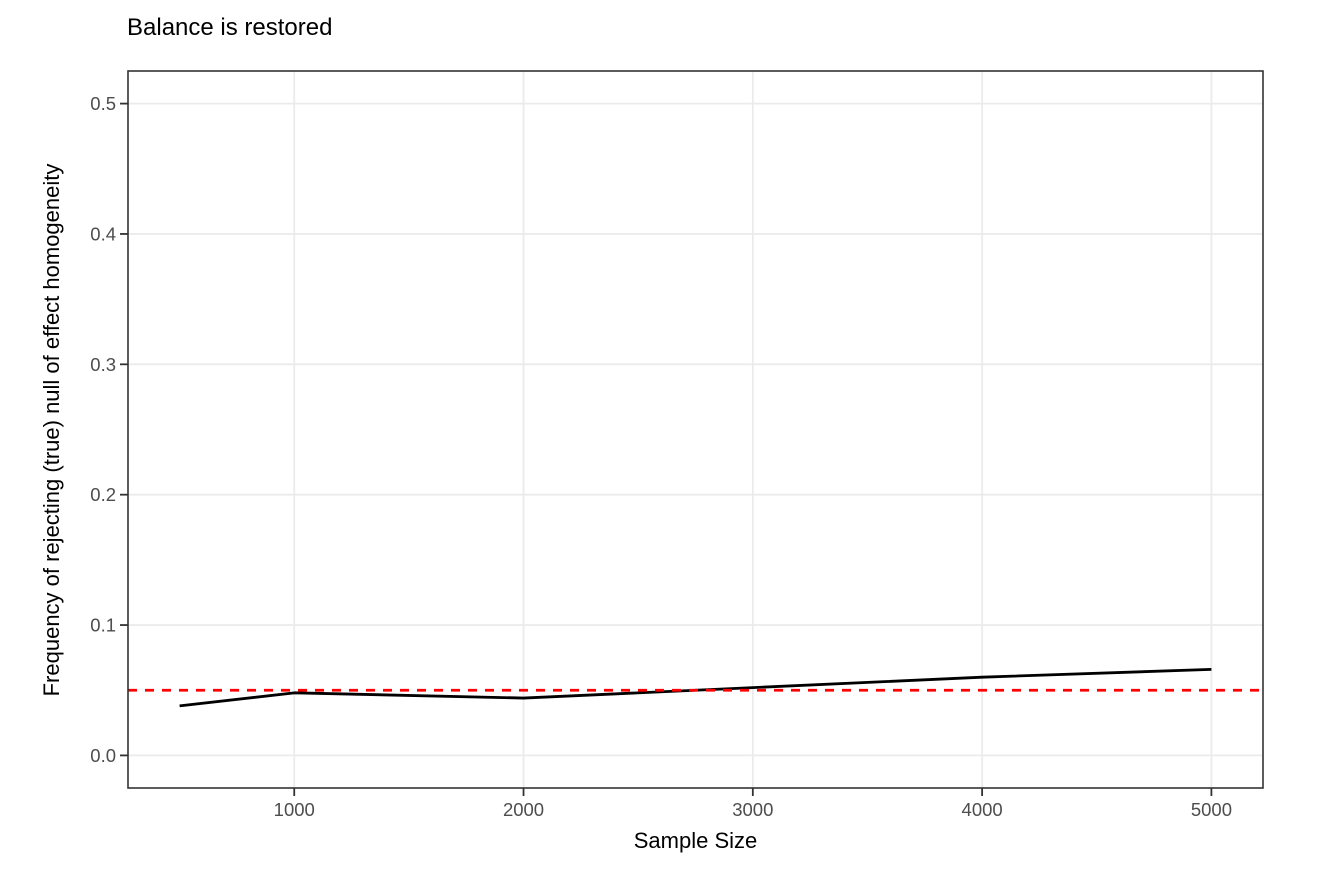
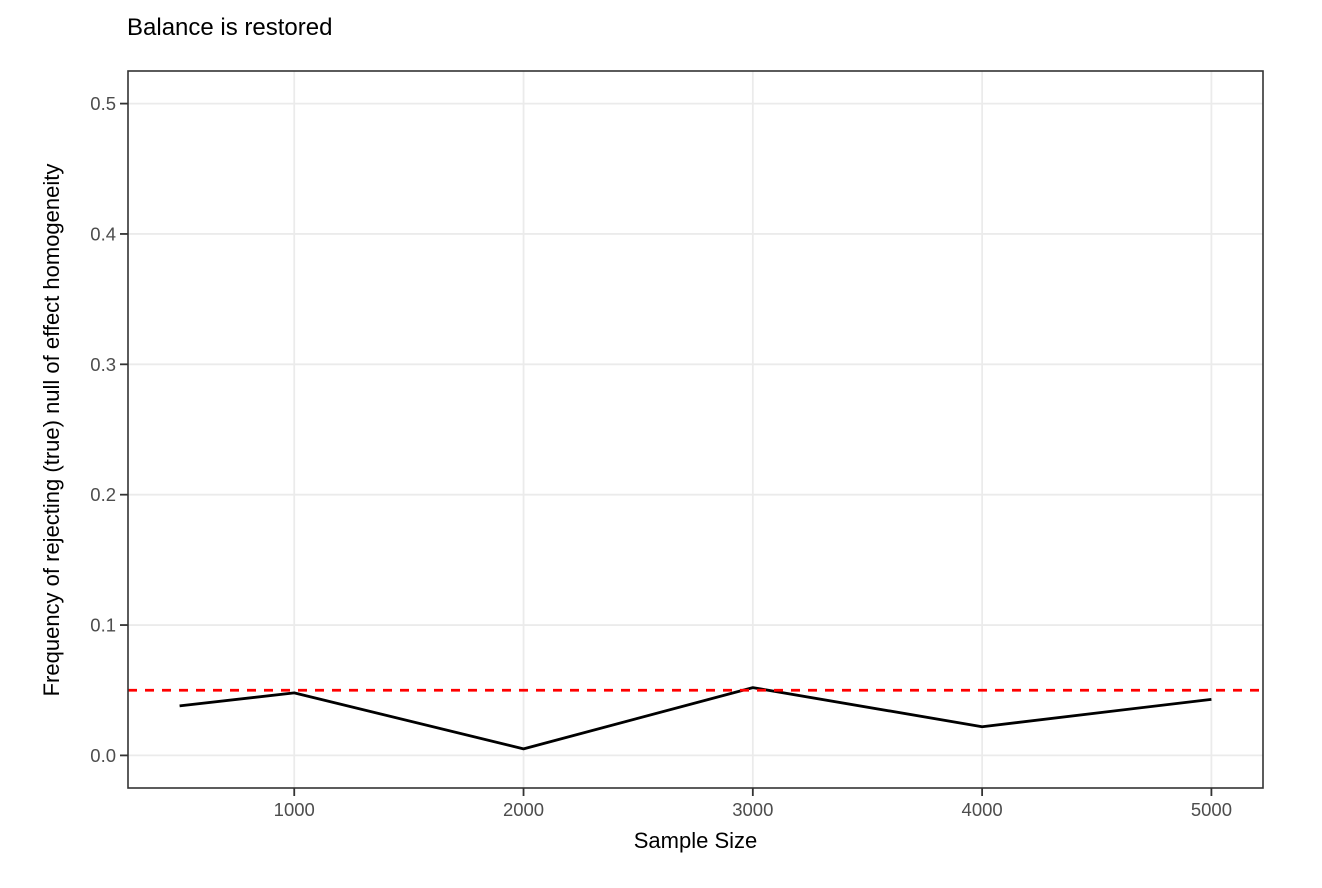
2000: 0.044 -> 0.005
4000: 0.060 -> 0.022
5000: 0.066 -> 0.043
